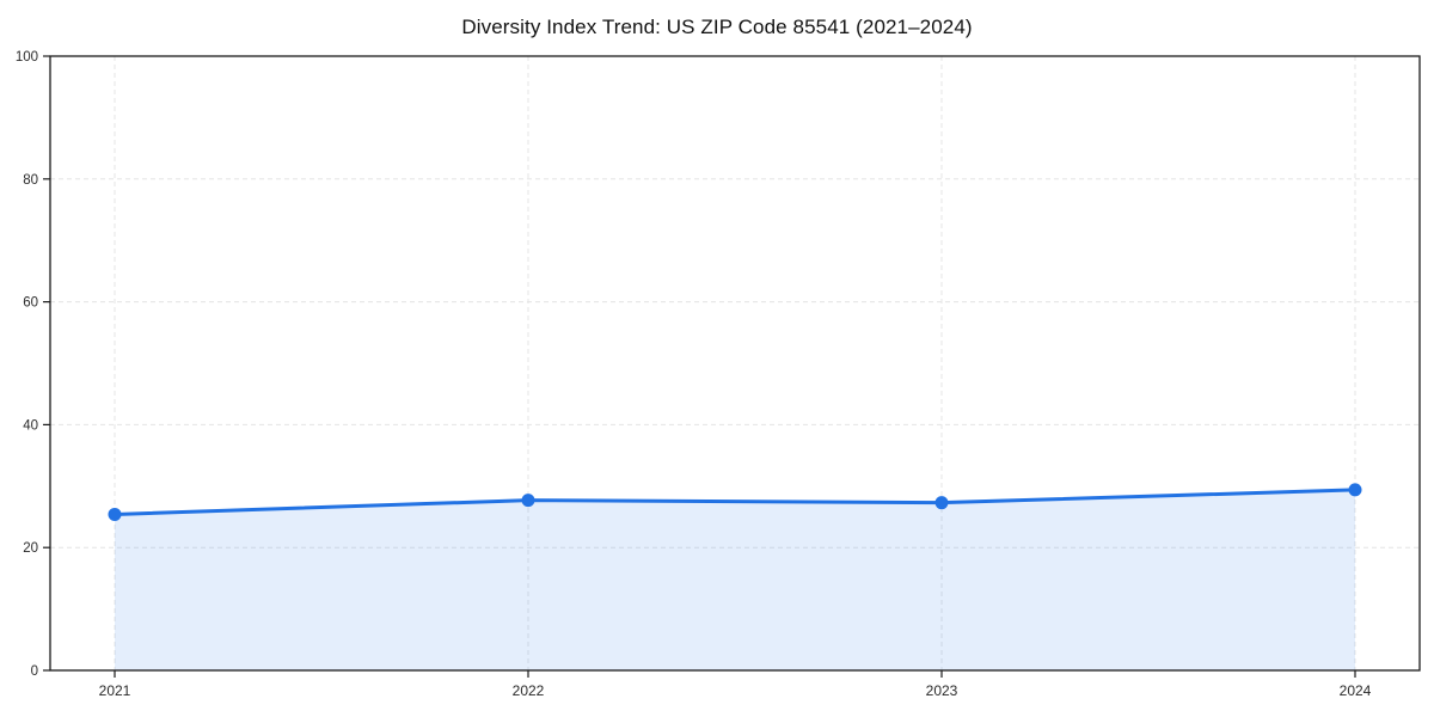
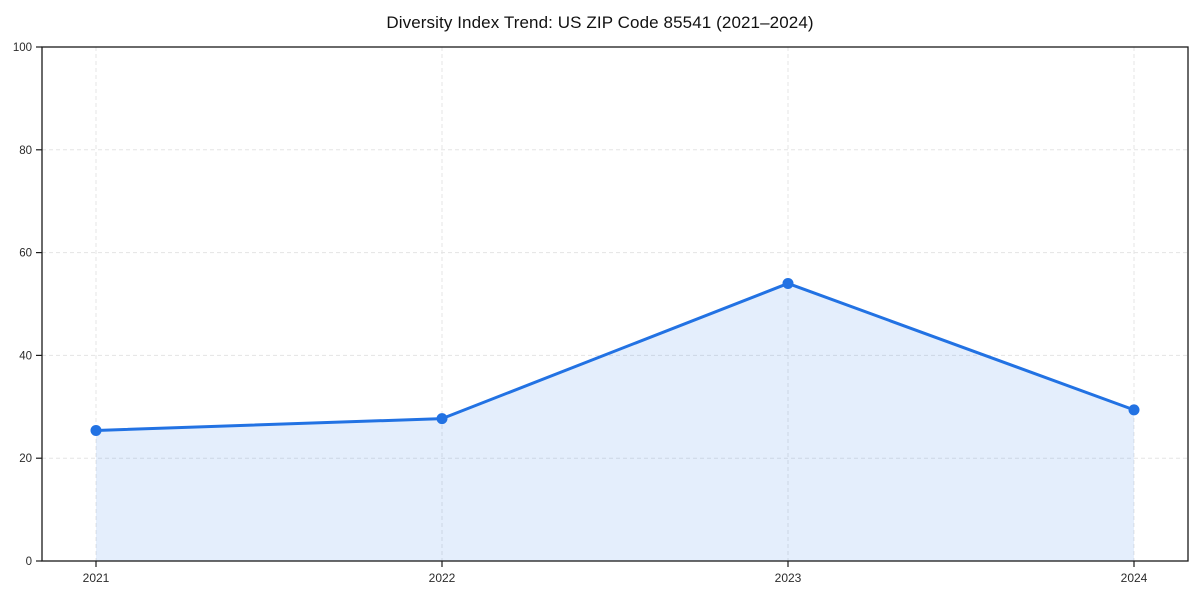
2023: 27 -> 54
